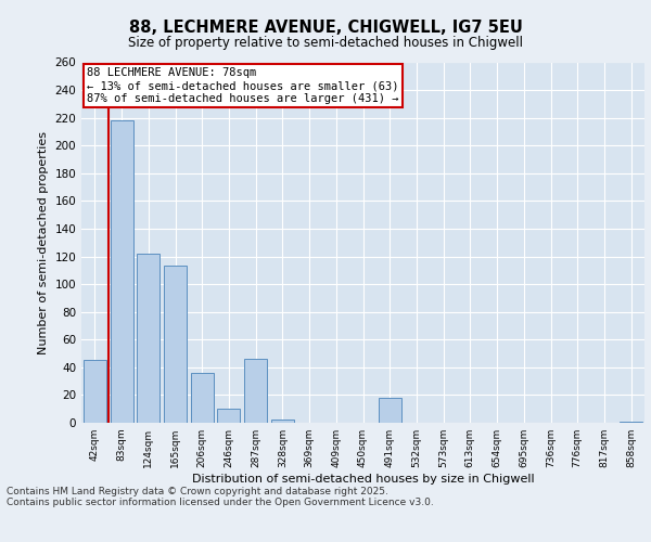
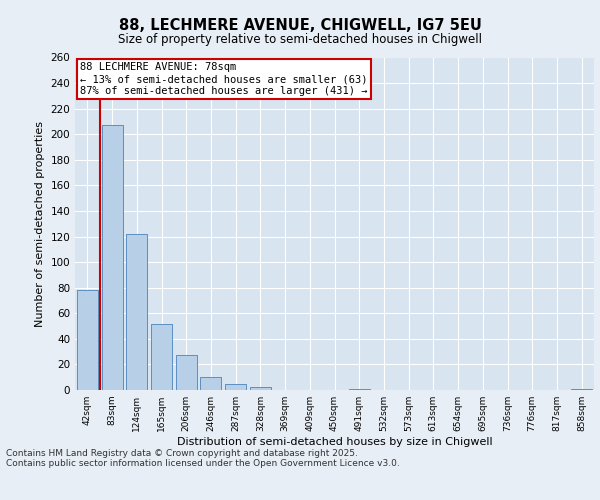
42sqm: 45 -> 78
83sqm: 218 -> 207
165sqm: 113 -> 52
206sqm: 36 -> 27
287sqm: 46 -> 5
491sqm: 18 -> 1
